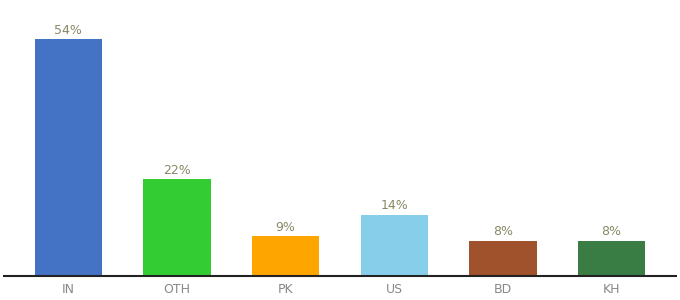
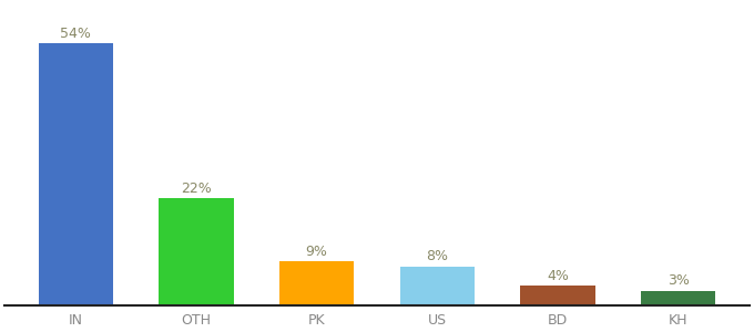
US: 14% -> 8%
BD: 8% -> 4%
KH: 8% -> 3%
